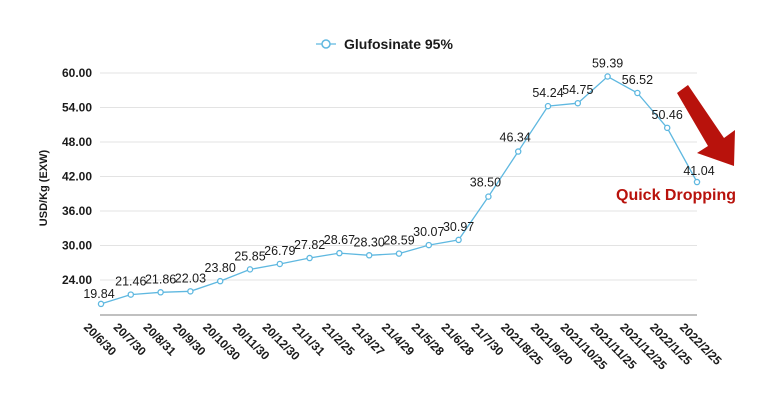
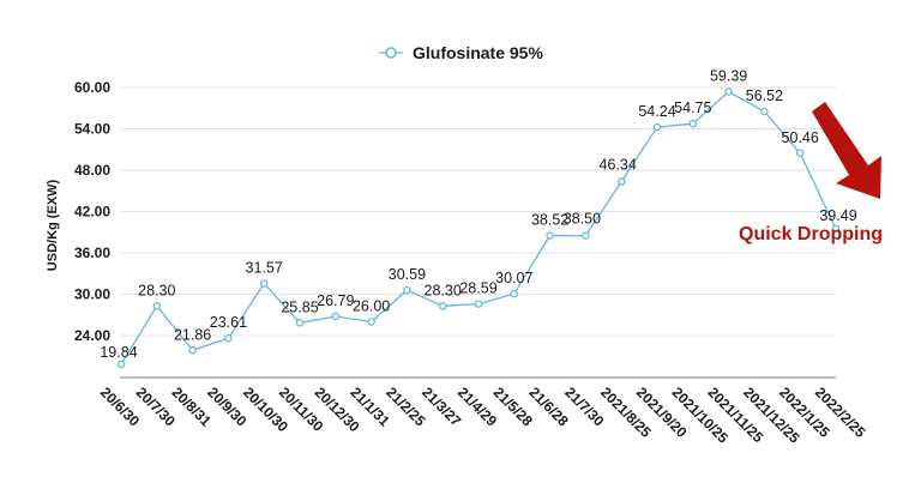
20/7/30: 21.46 -> 28.30
20/9/30: 22.03 -> 23.61
20/10/30: 23.80 -> 31.57
21/1/31: 27.82 -> 26.00
21/2/25: 28.67 -> 30.59
21/6/28: 30.97 -> 38.52
2022/2/25: 41.04 -> 39.49
